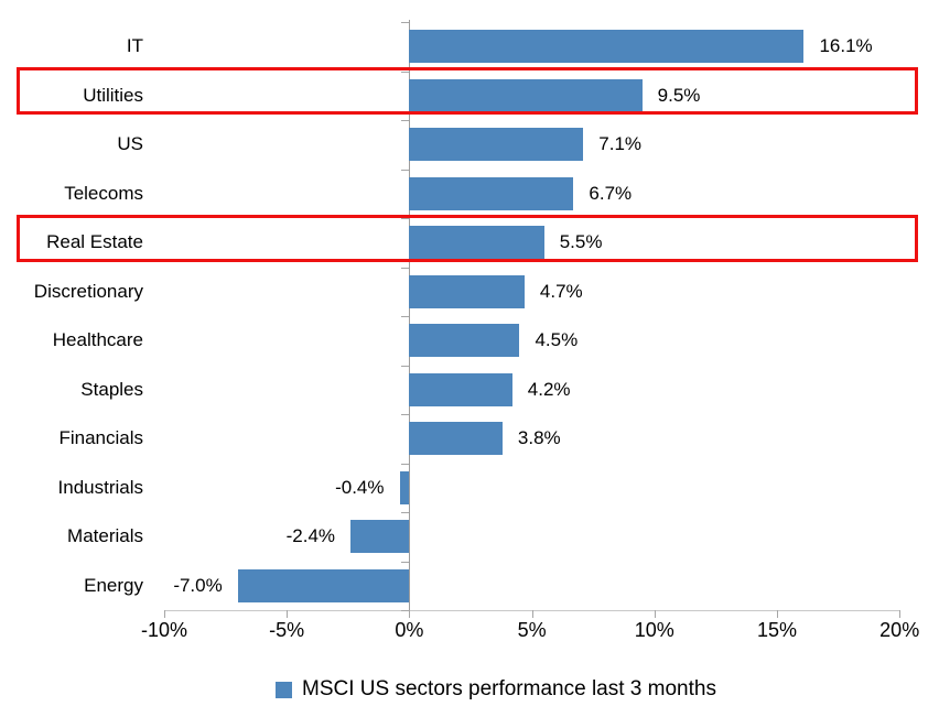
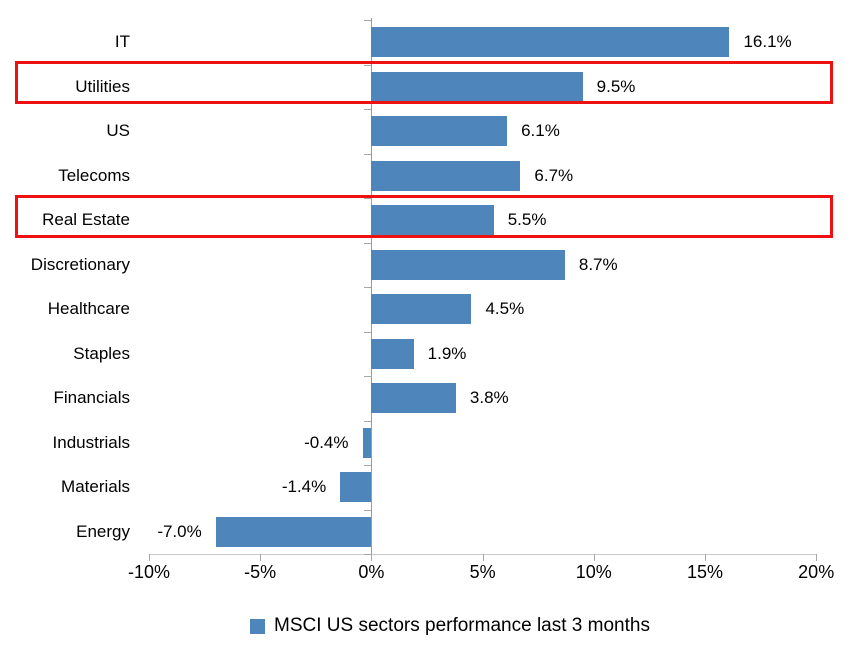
US: 7.1% -> 6.1%
Discretionary: 4.7% -> 8.7%
Staples: 4.2% -> 1.9%
Materials: -2.4% -> -1.4%
